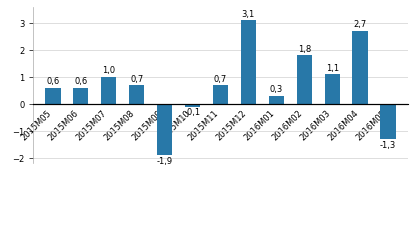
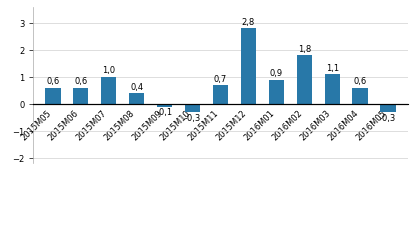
2015M08: 0,7 -> 0,4
2015M09: -1.9 -> -0.1
2015M10: -0.1 -> -0.3
2015M12: 3,1 -> 2,8
2016M01: 0,3 -> 0,9
2016M04: 2,7 -> 0,6
2016M05: -1.3 -> -0.3
